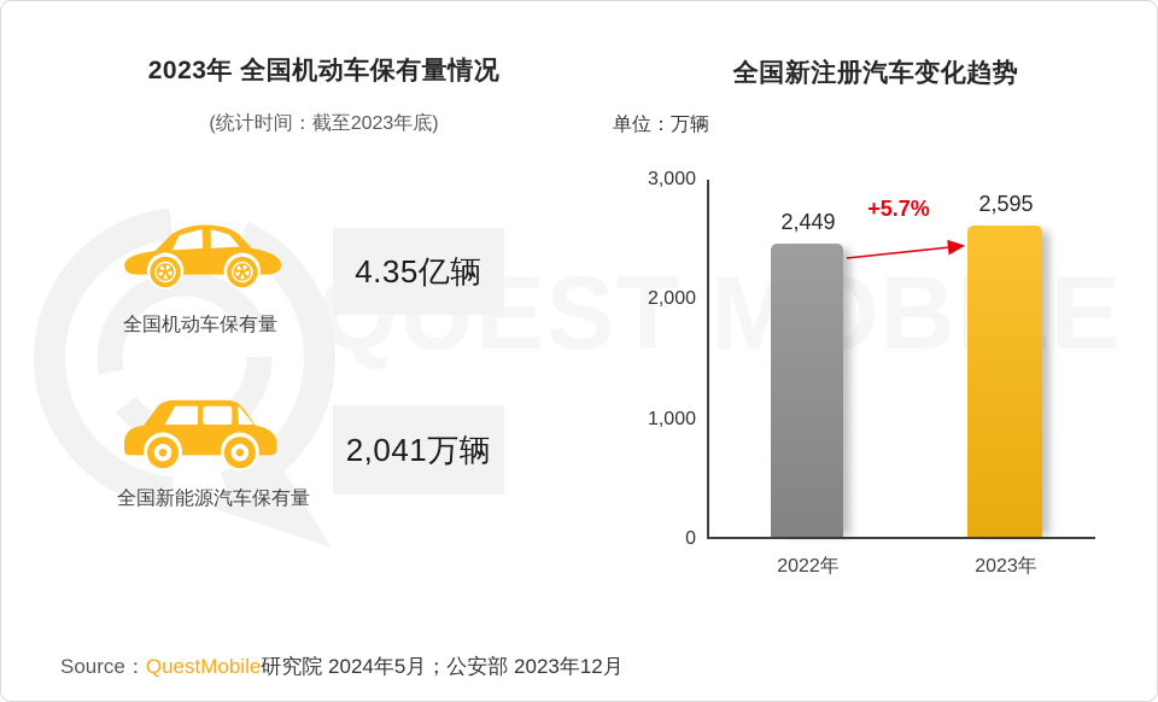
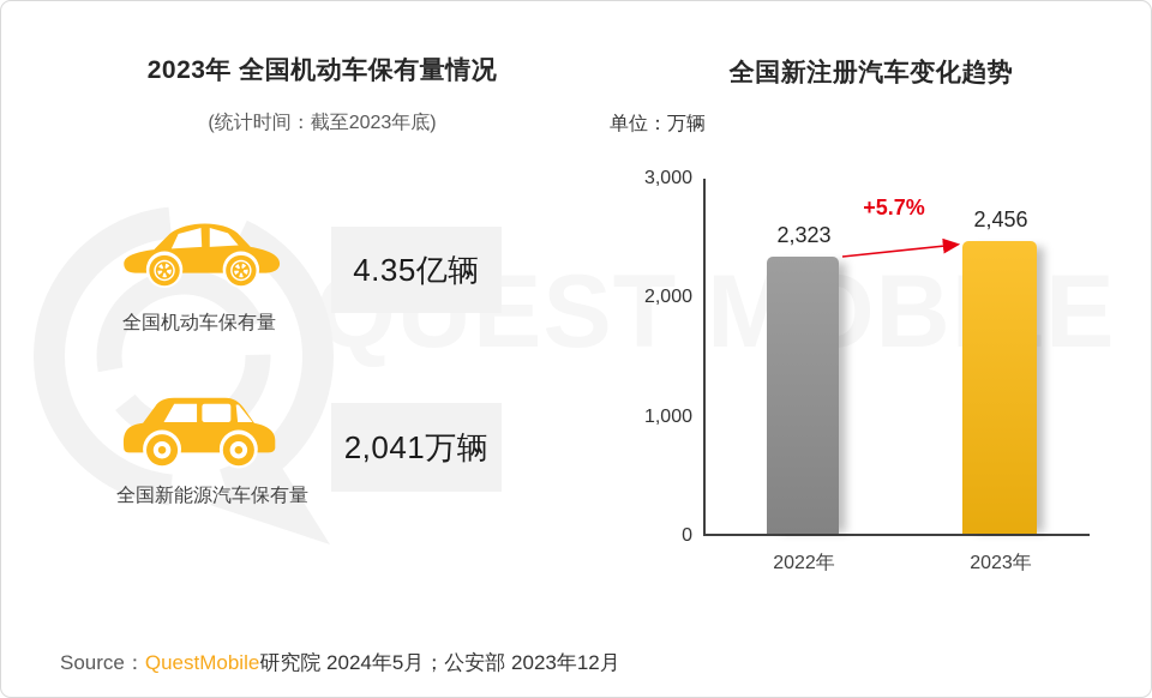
2022年: 2,449 -> 2,323
2023年: 2,595 -> 2,456
